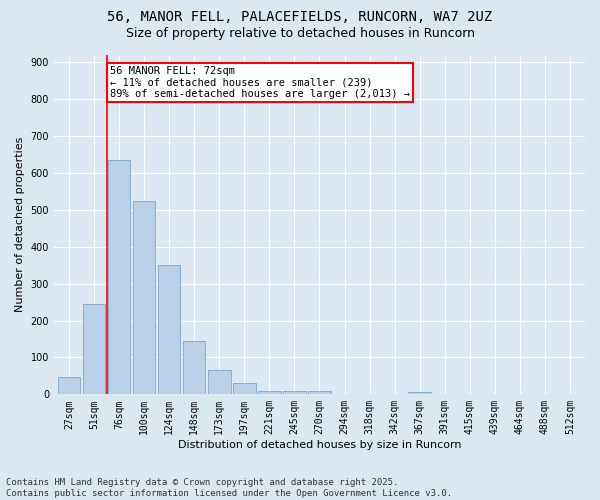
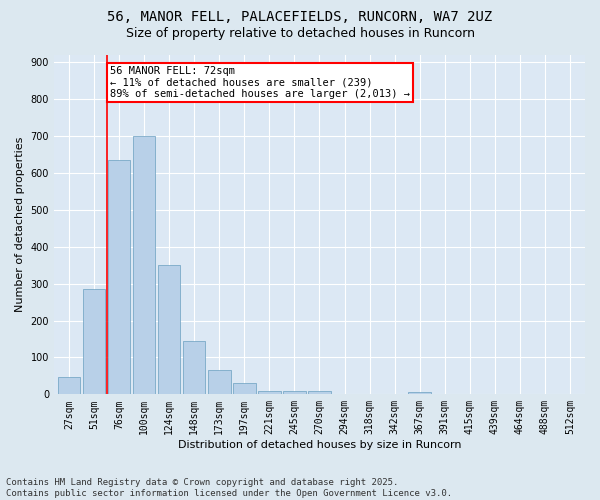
51sqm: 245 -> 285
100sqm: 525 -> 700
